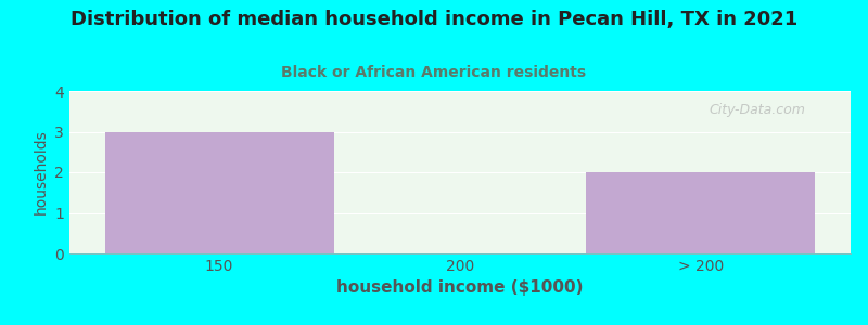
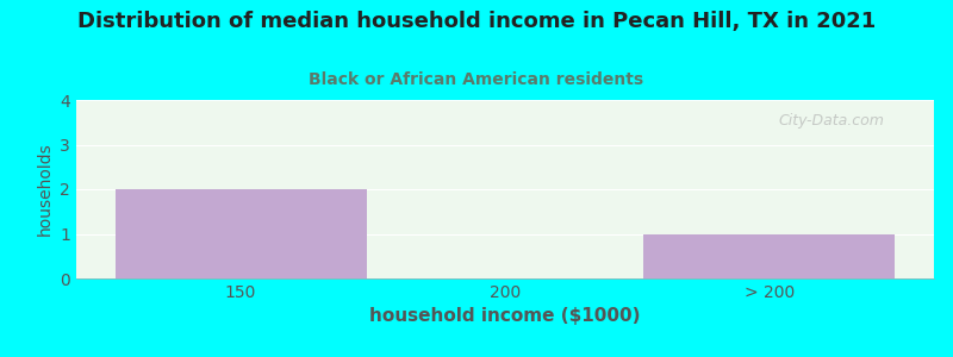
150: 3 -> 2
> 200: 2 -> 1
